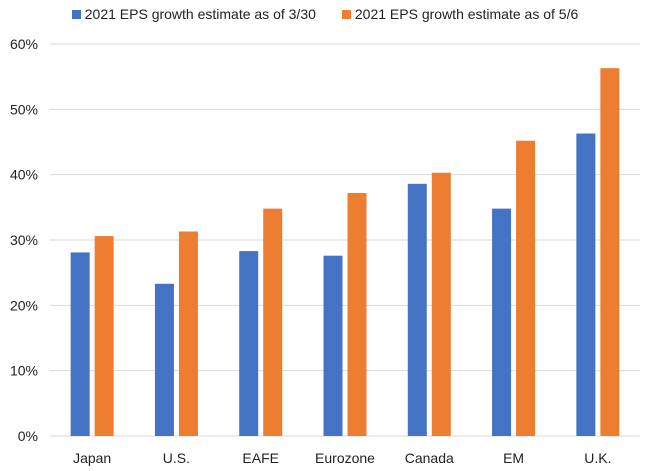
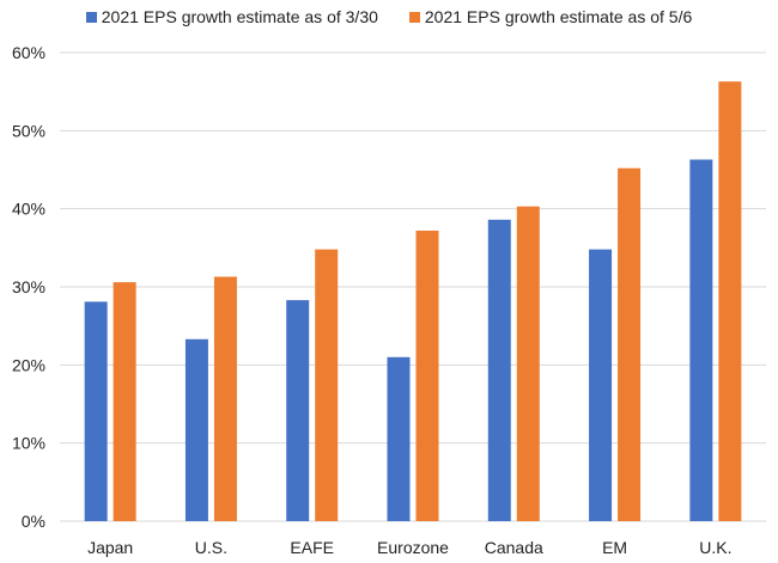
2021 EPS growth estimate as of 3/30/Eurozone: 28% -> 21%
